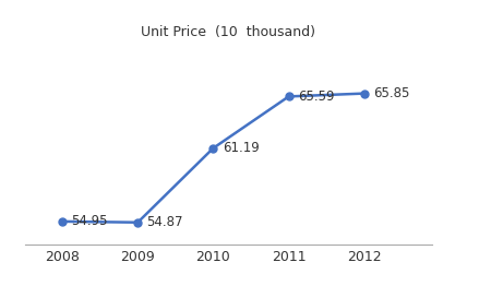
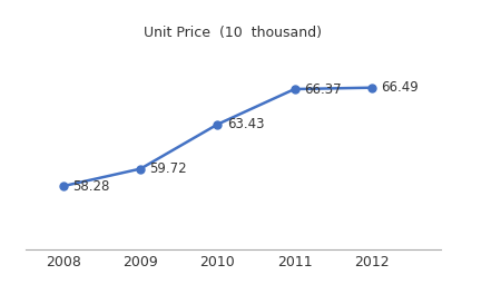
2008: 54.95 -> 58.28
2009: 54.87 -> 59.72
2010: 61.19 -> 63.43
2011: 65.59 -> 66.37
2012: 65.85 -> 66.49
